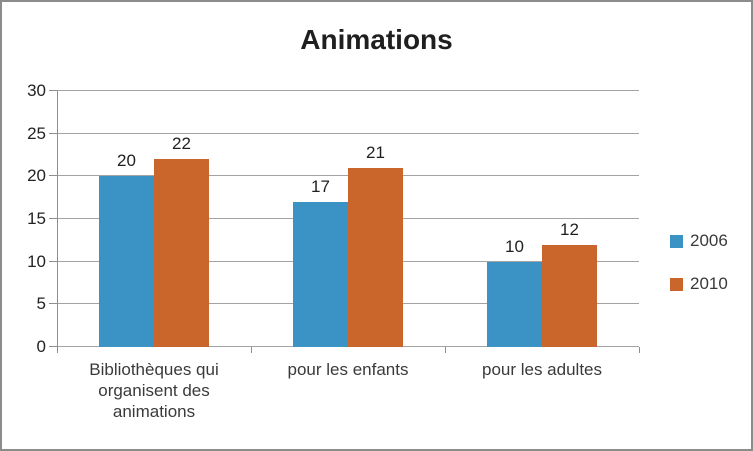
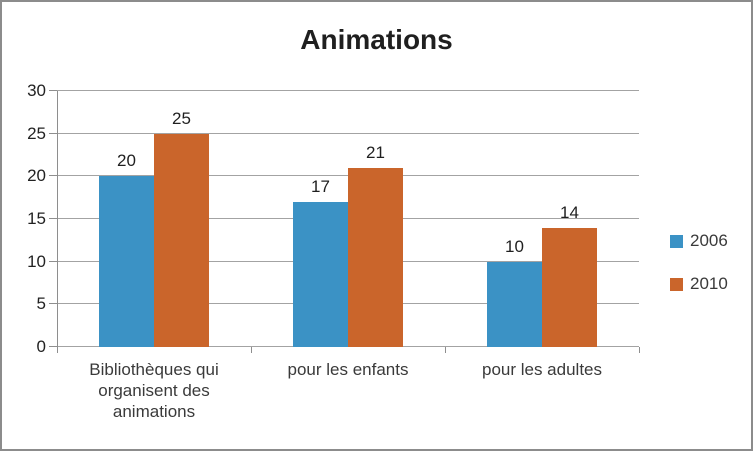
2010/Bibliothèques qui organisent des animations: 22 -> 25
2010/pour les adultes: 12 -> 14
